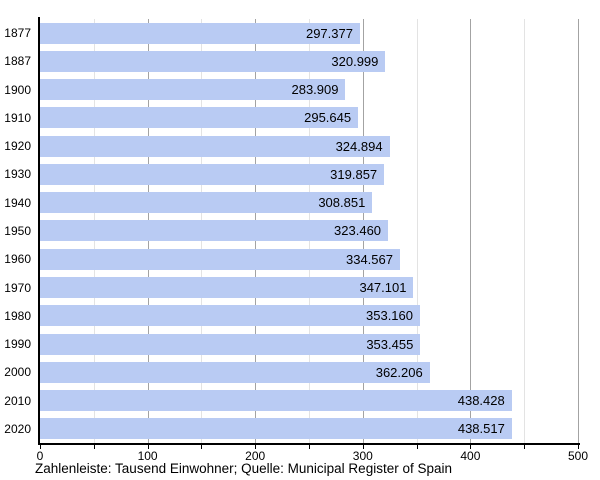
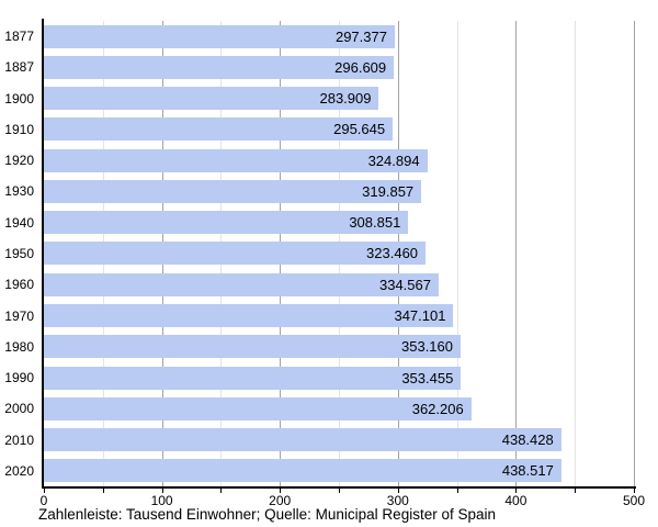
1887: 320.999 -> 296.609
